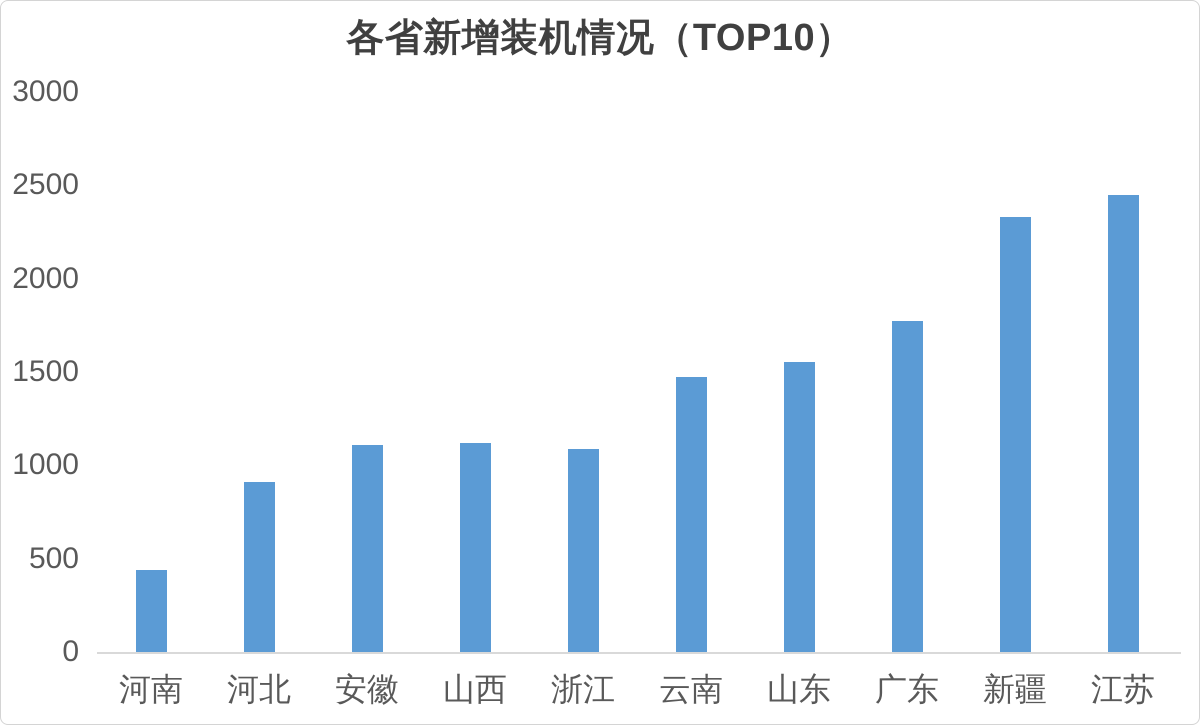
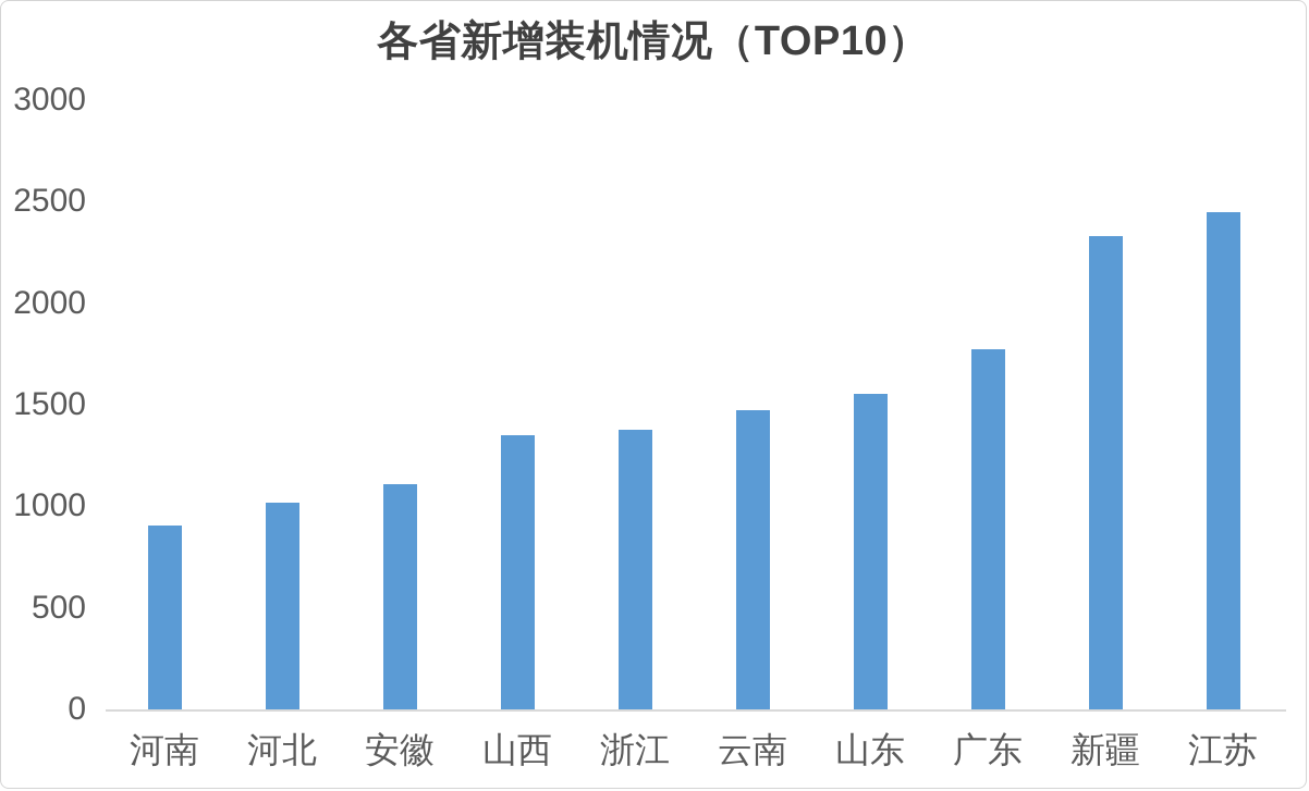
河南: 440 -> 900
河北: 910 -> 1020
山西: 1120 -> 1350
浙江: 1090 -> 1380
